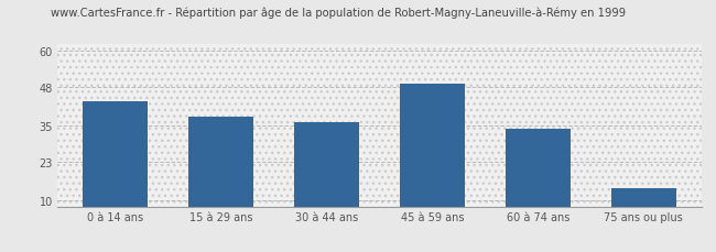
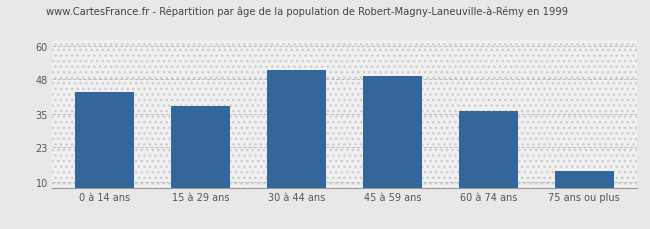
30 à 44 ans: 36 -> 51
60 à 74 ans: 34 -> 36
